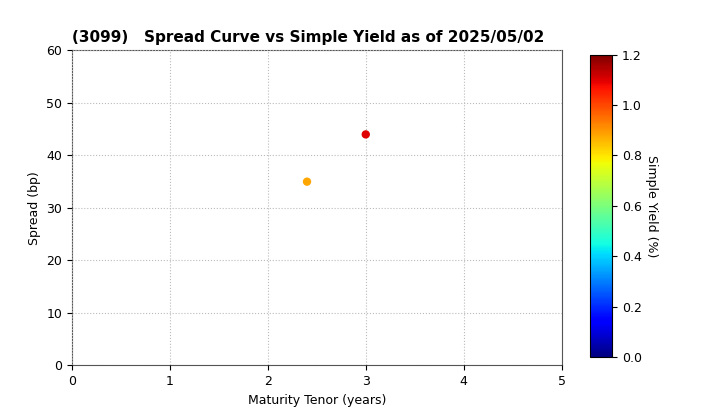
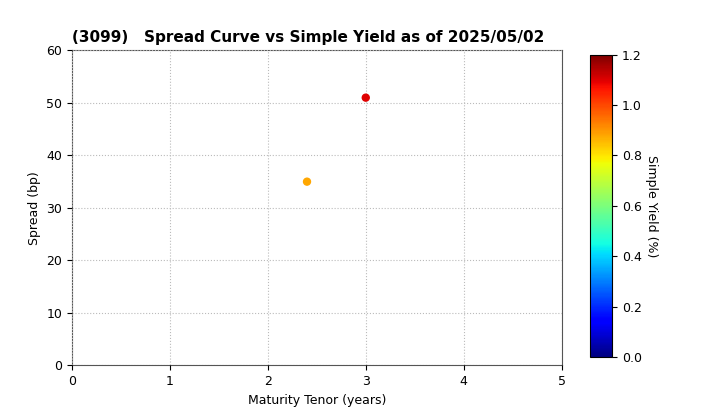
3: 44 -> 51
